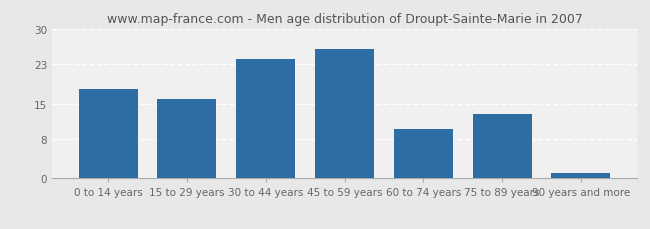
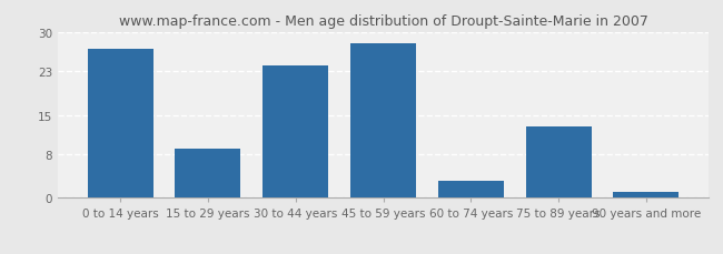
0 to 14 years: 18 -> 27
15 to 29 years: 16 -> 9
45 to 59 years: 26 -> 28
60 to 74 years: 10 -> 3
